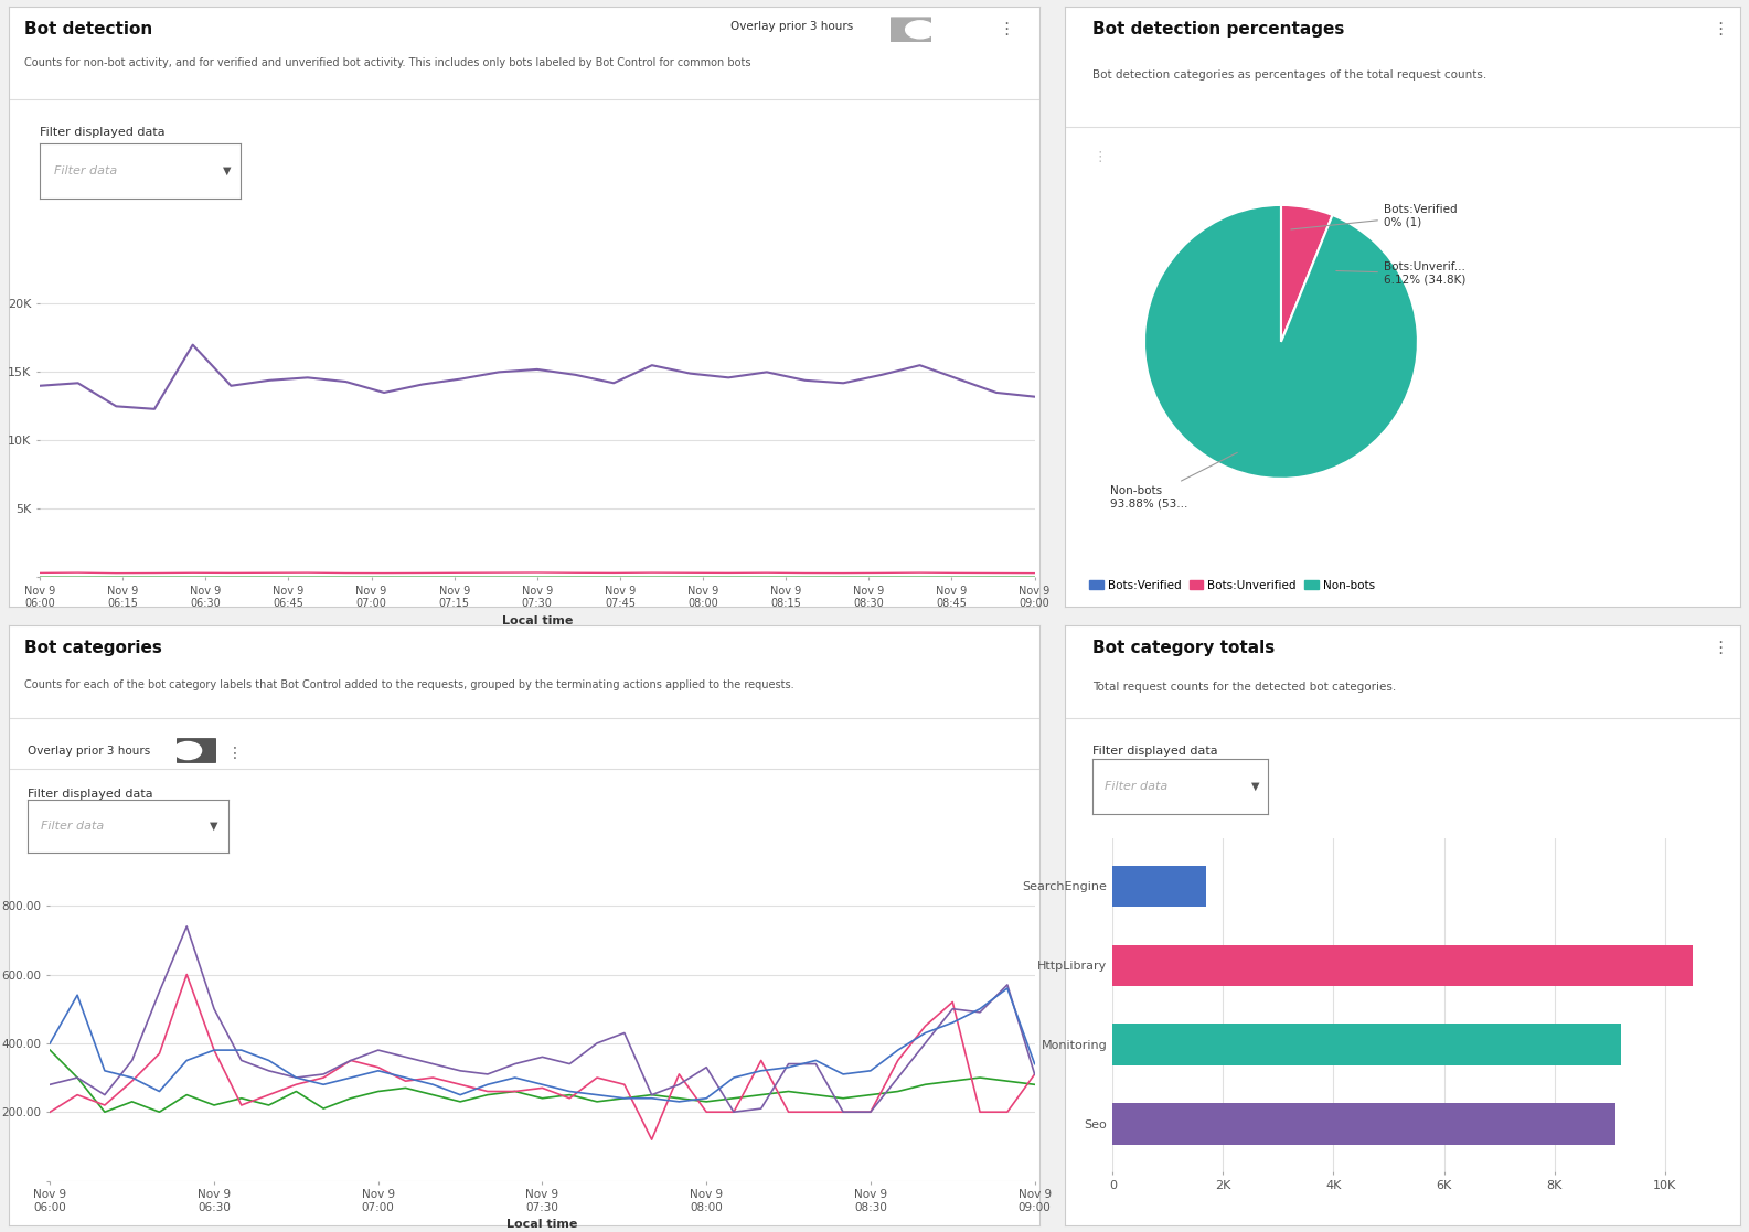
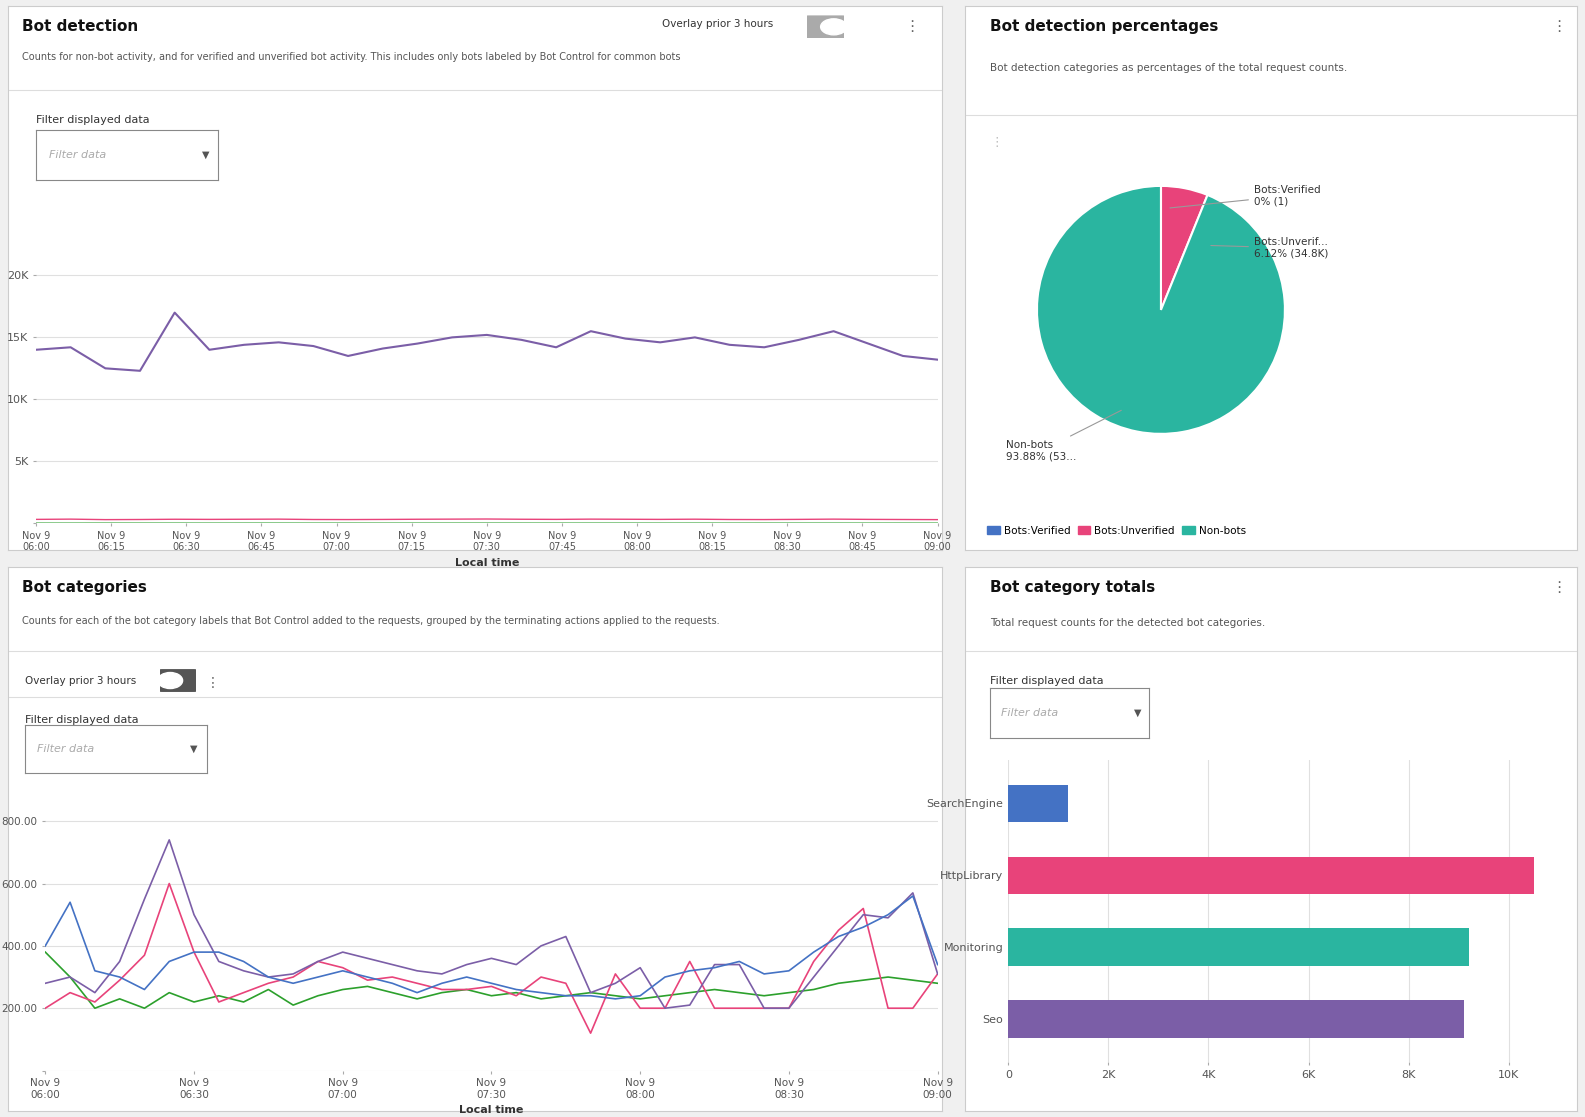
SearchEngine: 1.7K -> 1.2K
